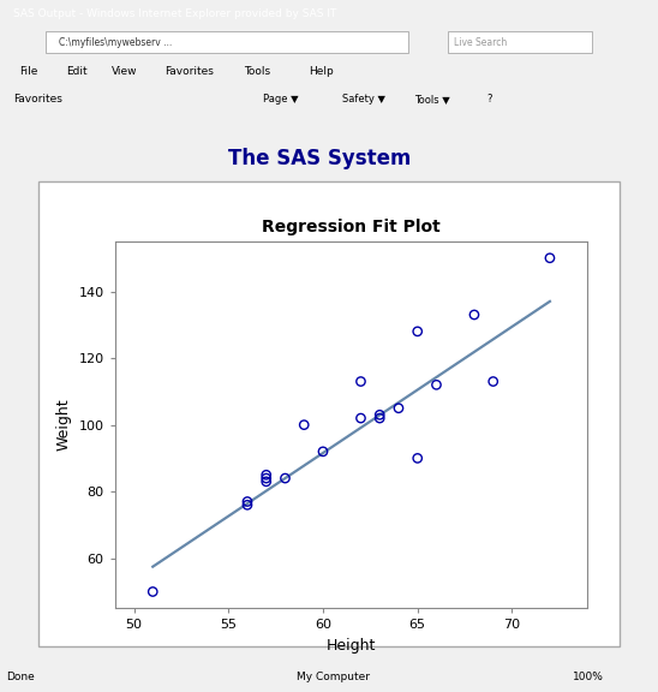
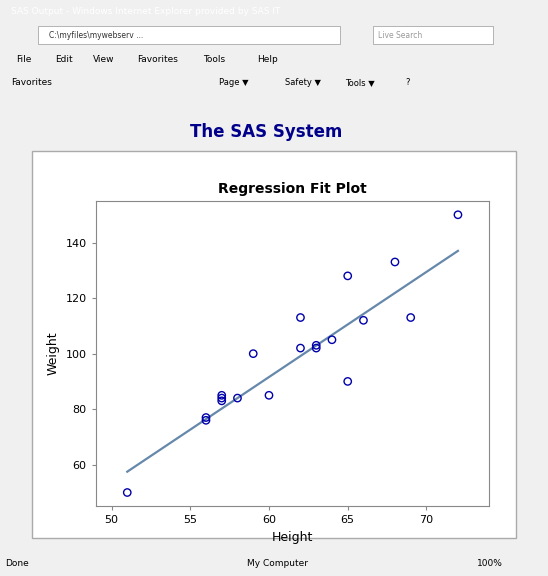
60: 92 -> 85
